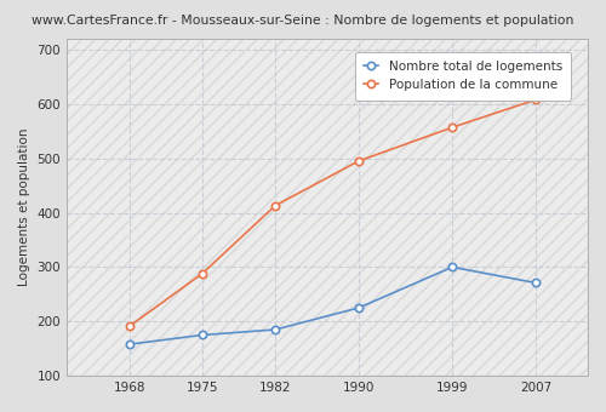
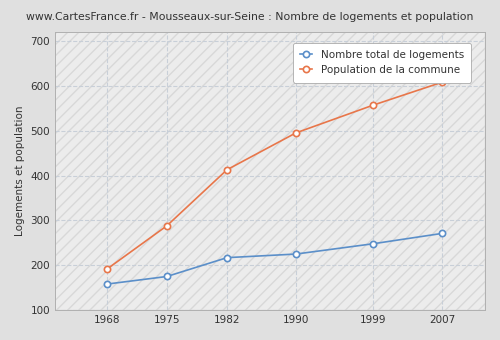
Nombre total de logements/1982: 185 -> 217
Nombre total de logements/1999: 300 -> 248
